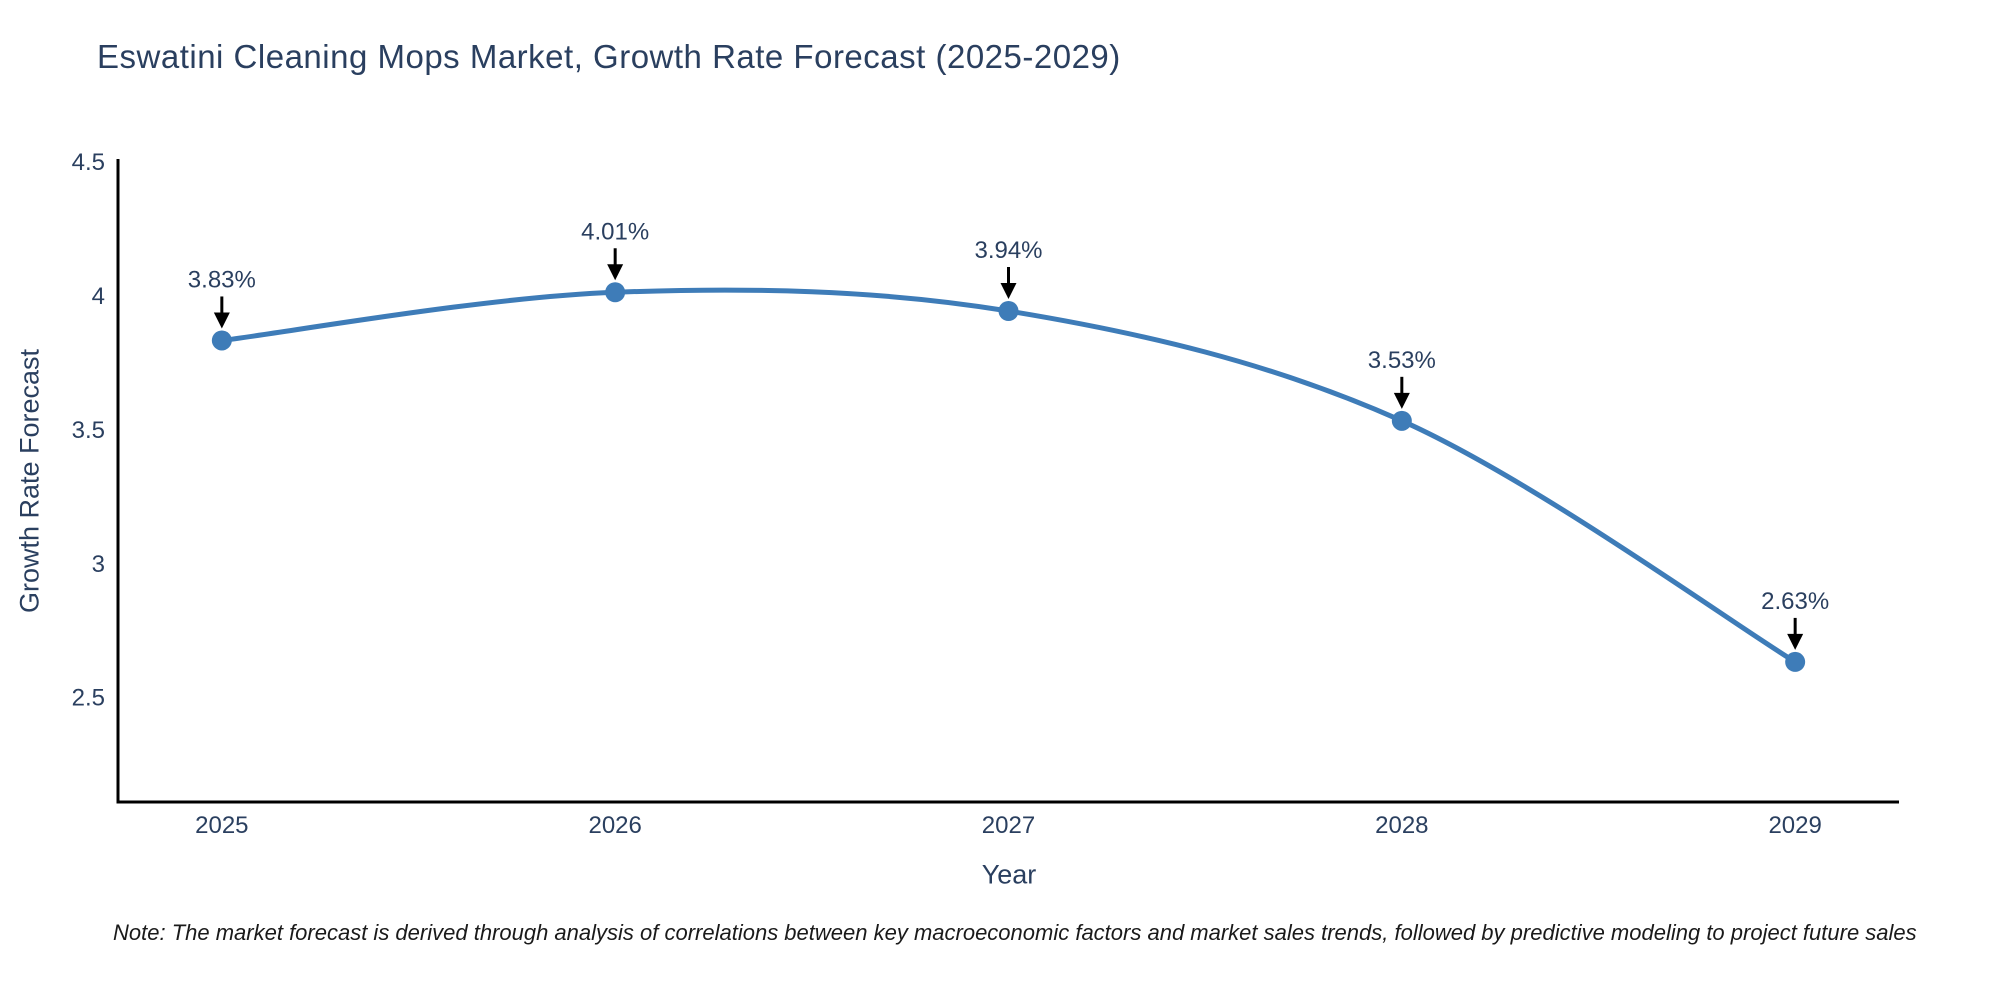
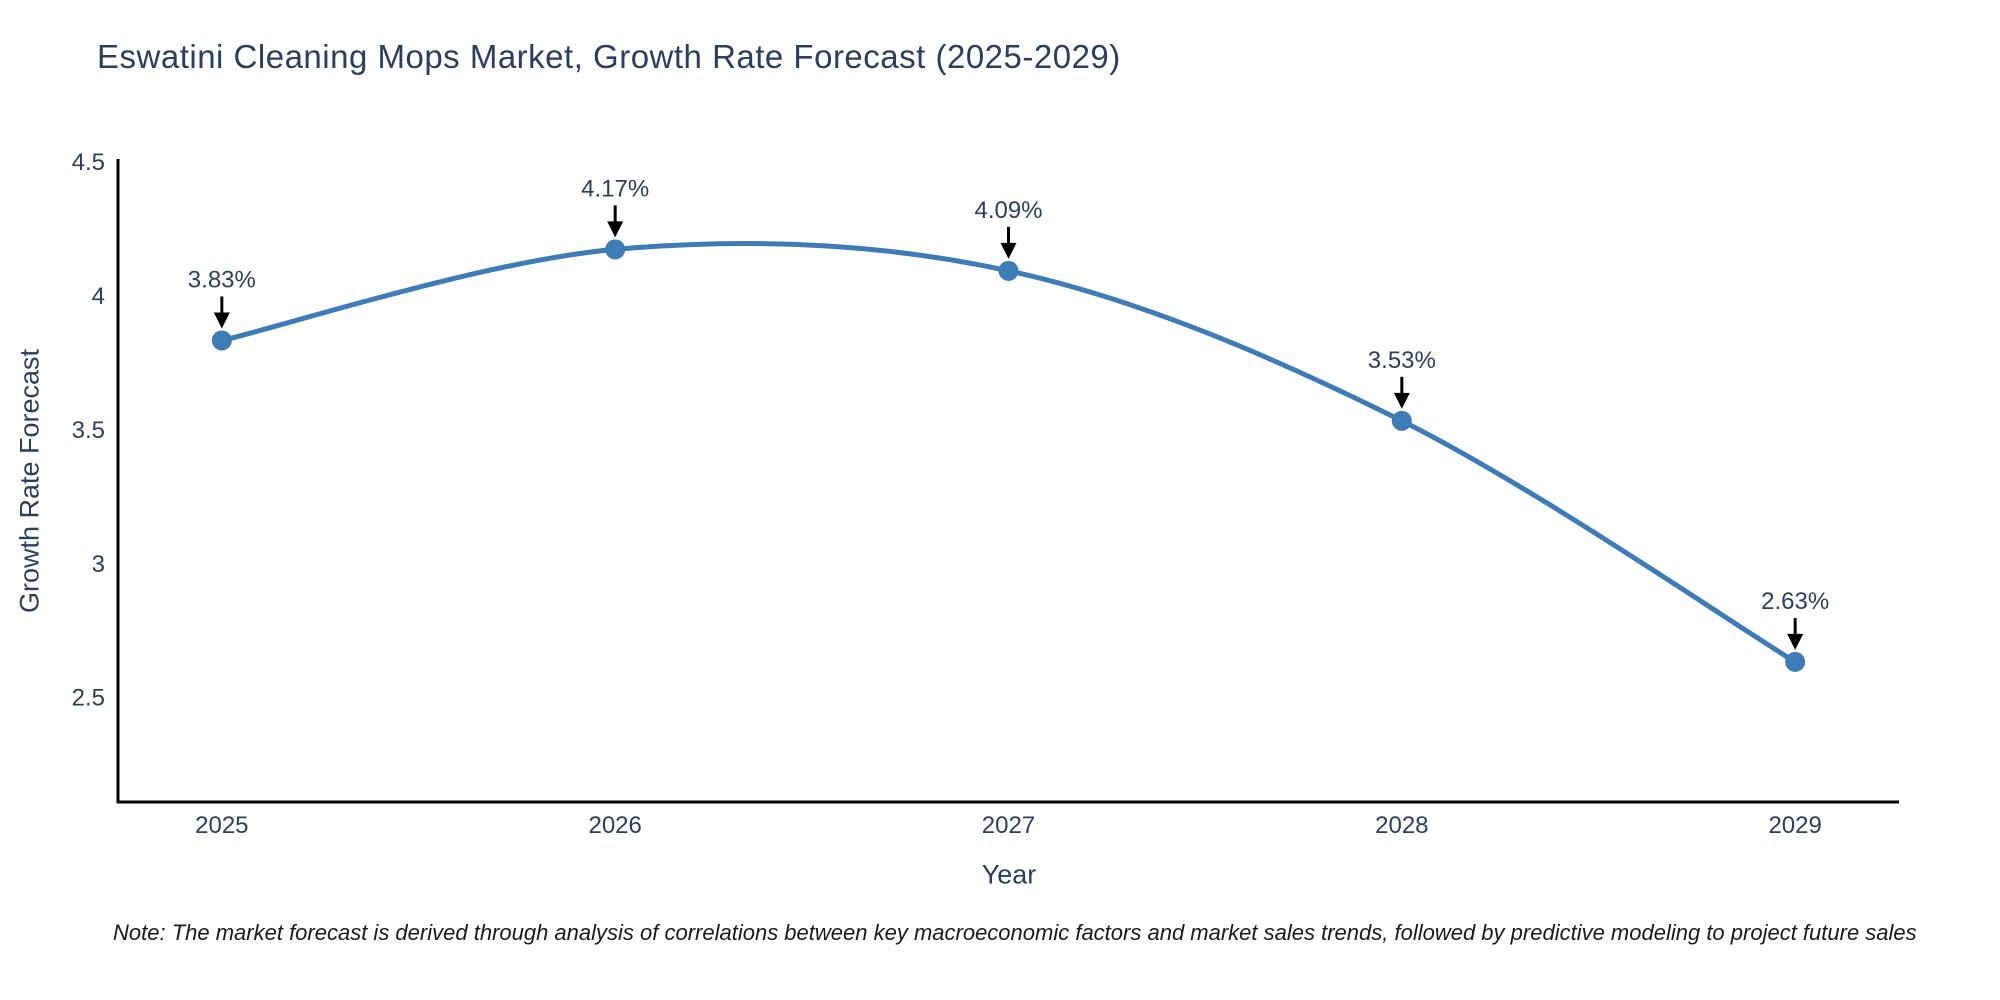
2026: 4.01% -> 4.17%
2027: 3.94% -> 4.09%
